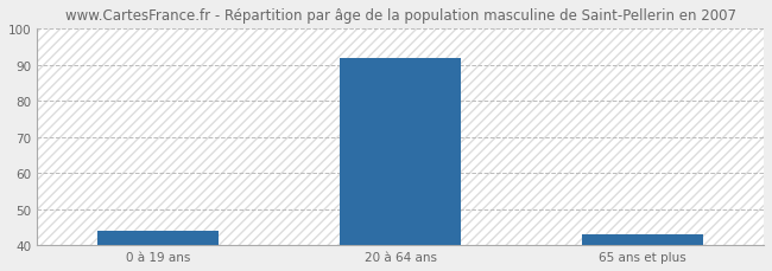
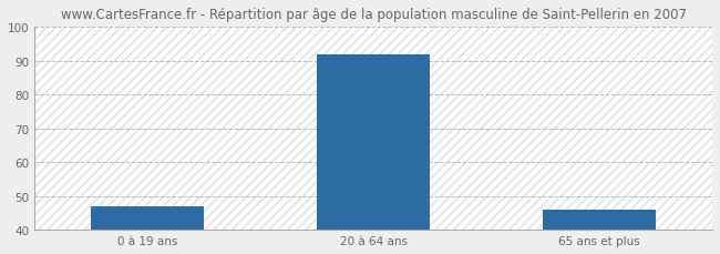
0 à 19 ans: 44 -> 47
65 ans et plus: 43 -> 46
